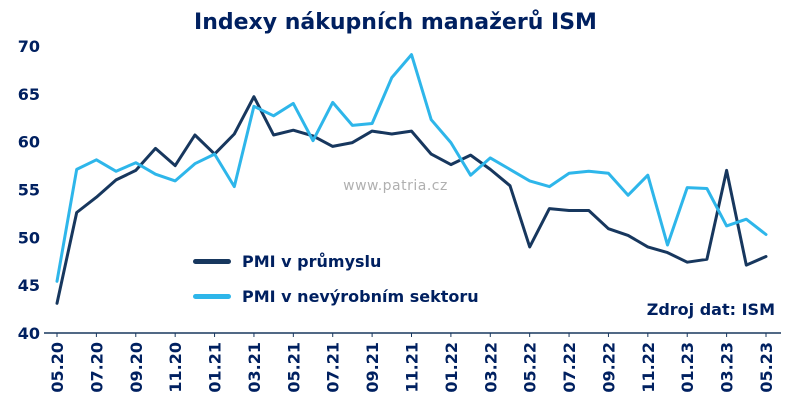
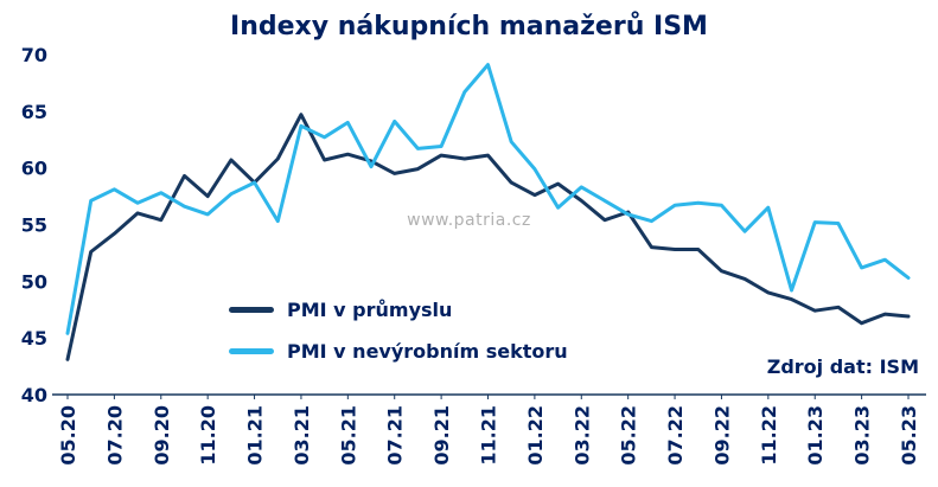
PMI v průmyslu/09.20: 57 -> 55
PMI v průmyslu/05.22: 49 -> 56
PMI v průmyslu/03.23: 57 -> 46
PMI v průmyslu/05.23: 48 -> 47
